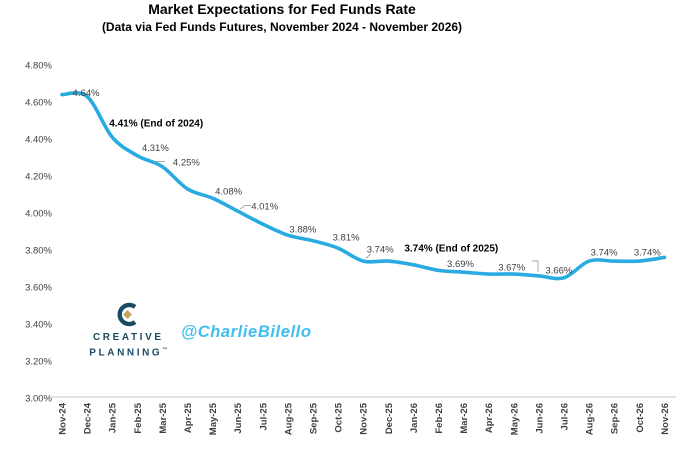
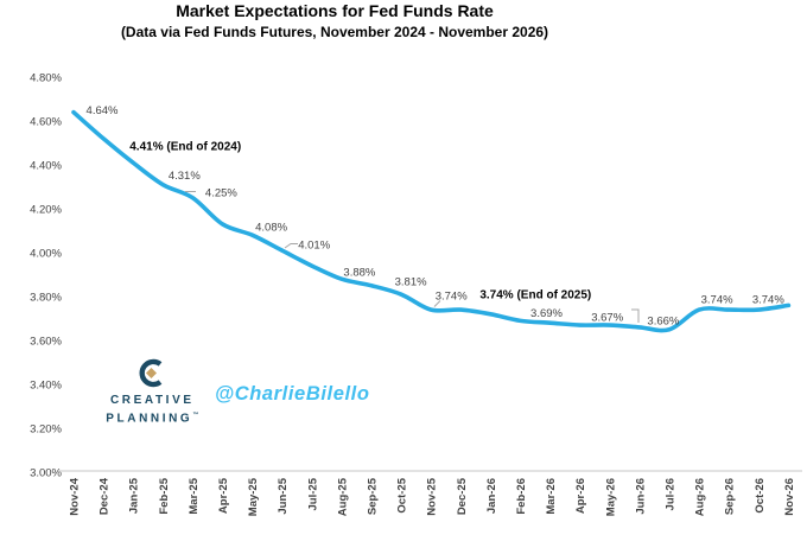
Dec-24: 4.63% -> 4.52%
